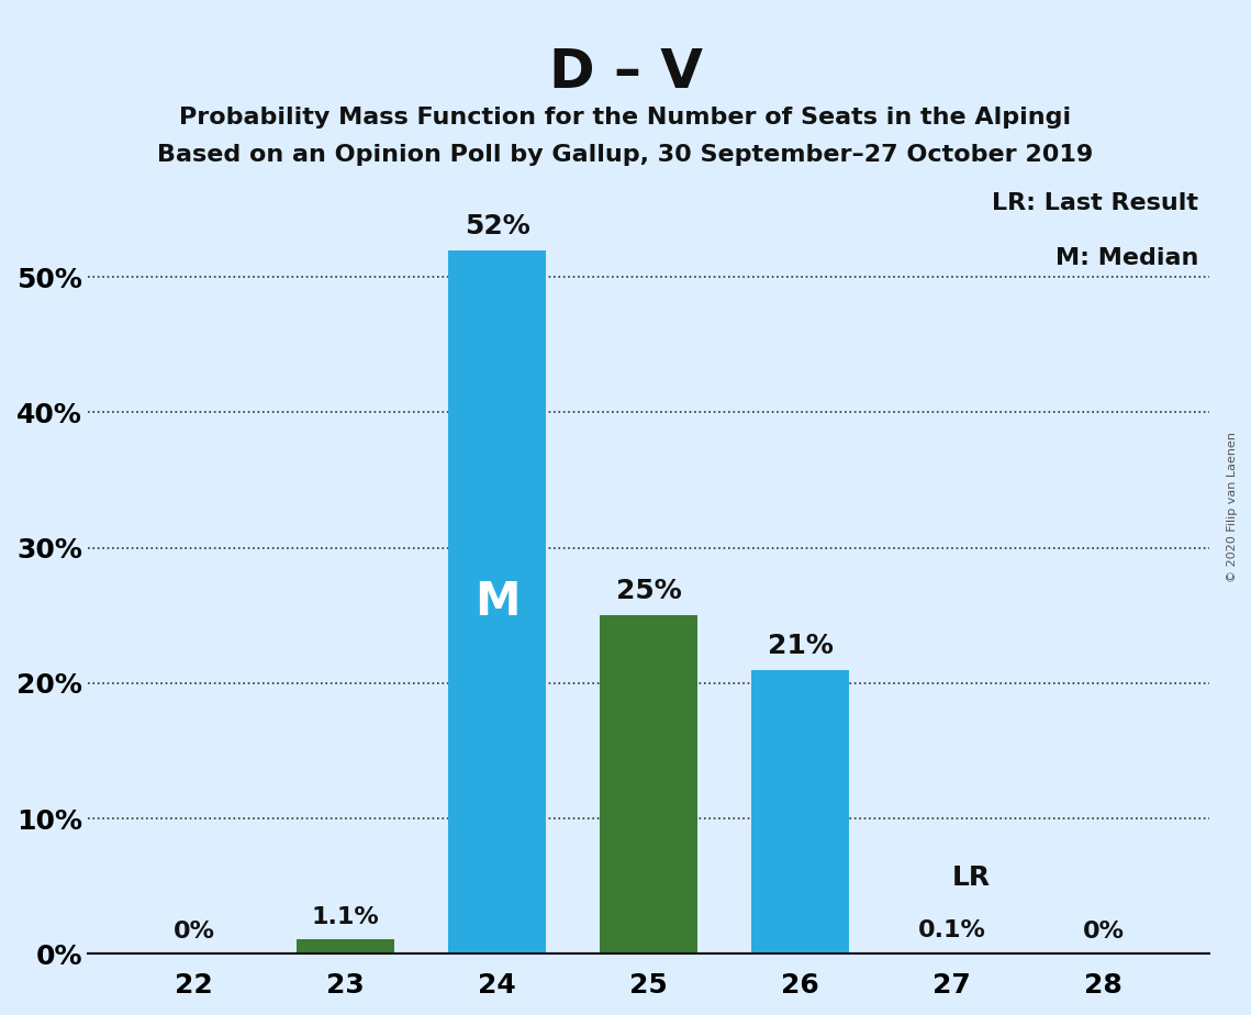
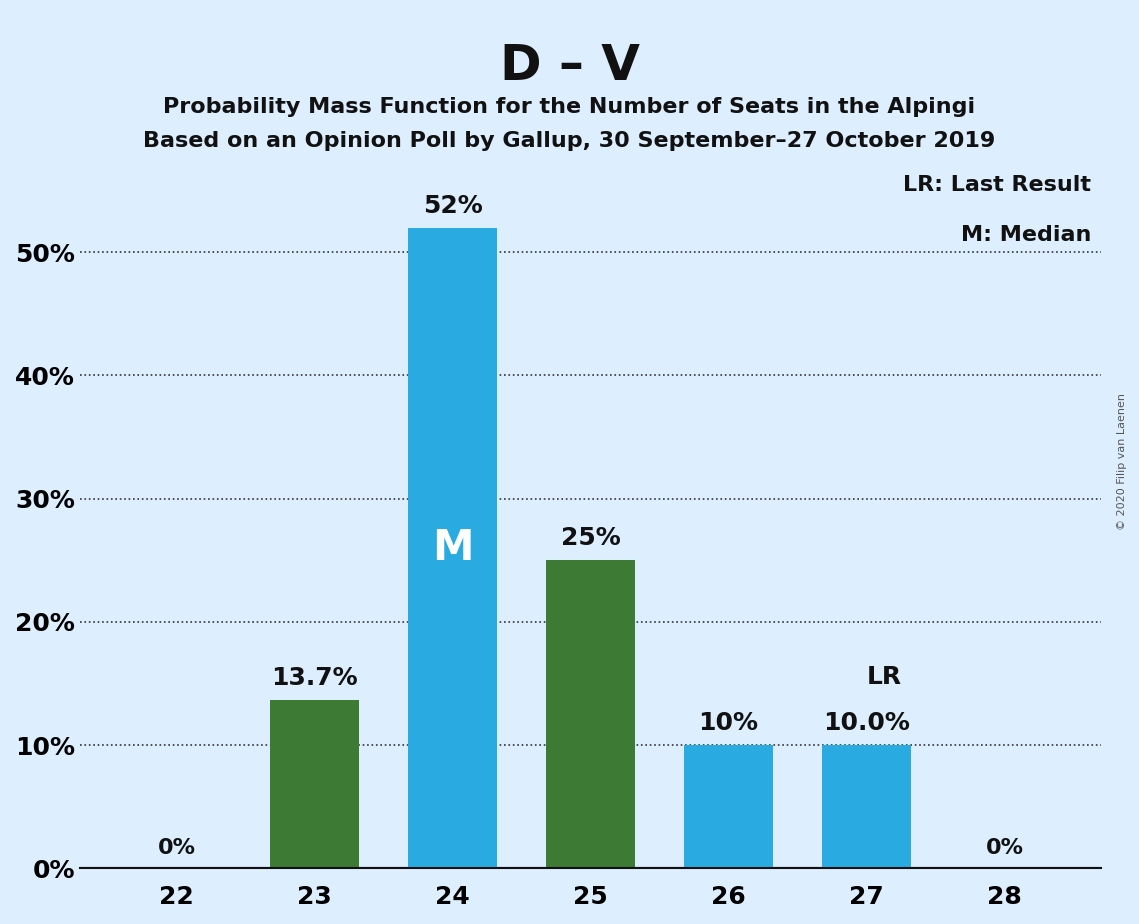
23: 1.1% -> 13.7%
26: 21% -> 10%
27: 0.1% -> 10.0%
